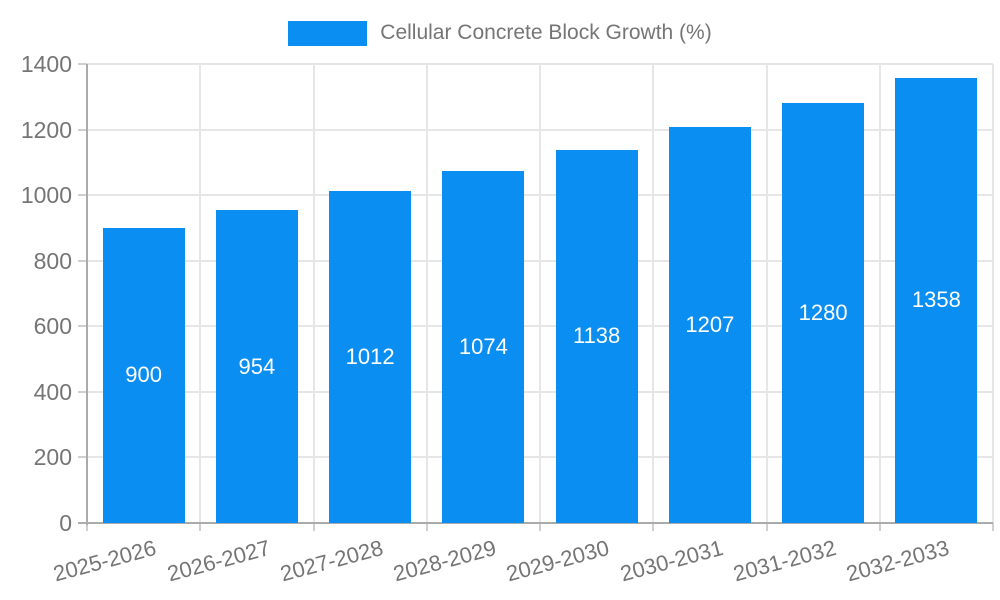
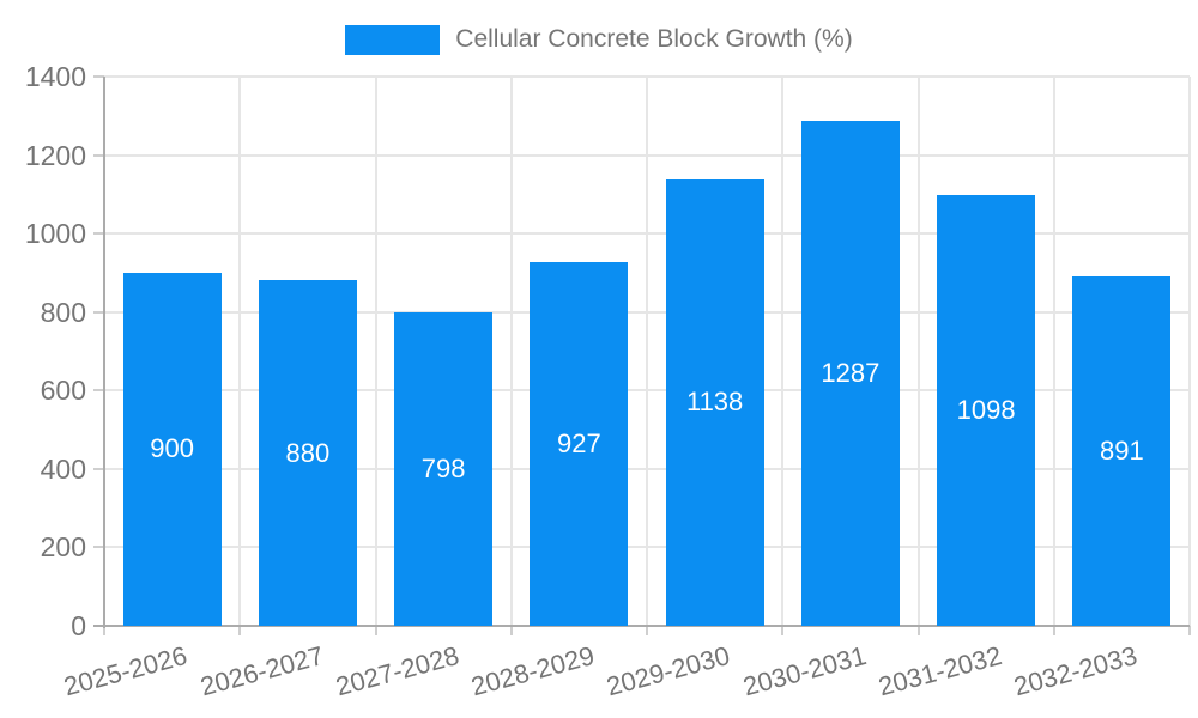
2026-2027: 954 -> 880
2027-2028: 1012 -> 798
2028-2029: 1074 -> 927
2030-2031: 1207 -> 1287
2031-2032: 1280 -> 1098
2032-2033: 1358 -> 891
